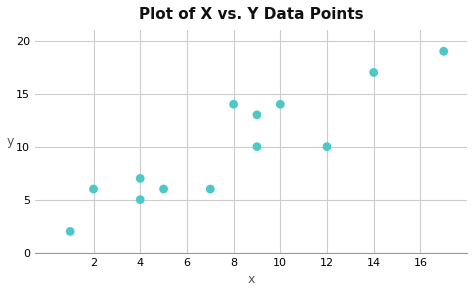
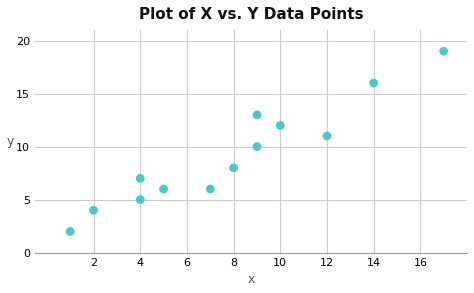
2: 6 -> 4
8: 14 -> 8
10: 14 -> 12
12: 10 -> 11
14: 17 -> 16
